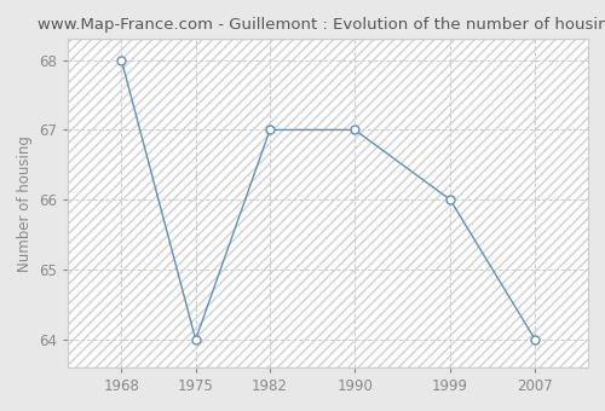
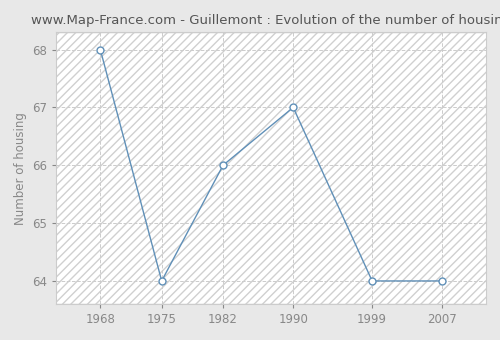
1982: 67 -> 66
1999: 66 -> 64
